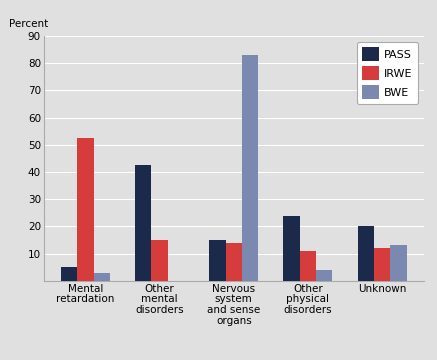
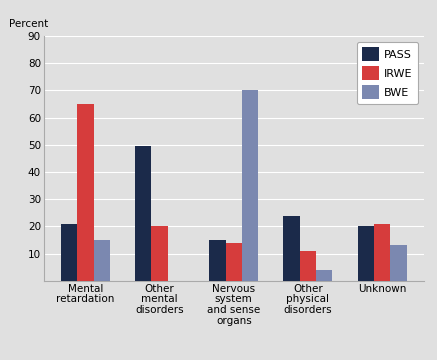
PASS/Mental retardation: 5.0 -> 21.0
IRWE/Mental retardation: 52.5 -> 65.0
BWE/Mental retardation: 3 -> 15
PASS/Other mental disorders: 42.5 -> 49.5
IRWE/Other mental disorders: 15.0 -> 20.0
BWE/Nervous system and sense organs: 83 -> 70
IRWE/Unknown: 12.0 -> 21.0
